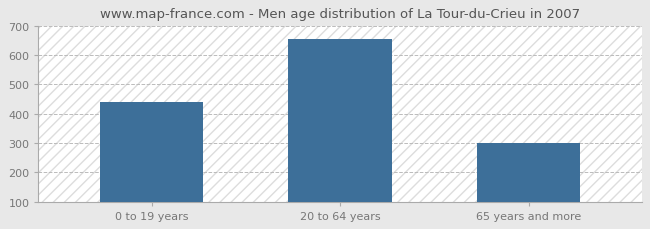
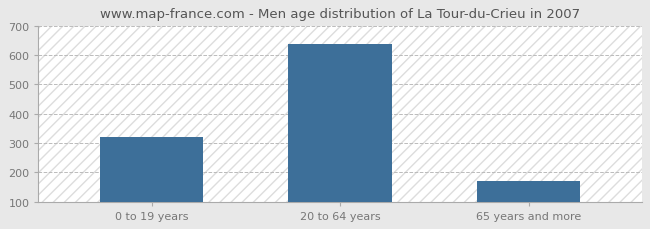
0 to 19 years: 440 -> 322
20 to 64 years: 655 -> 636
65 years and more: 300 -> 172
